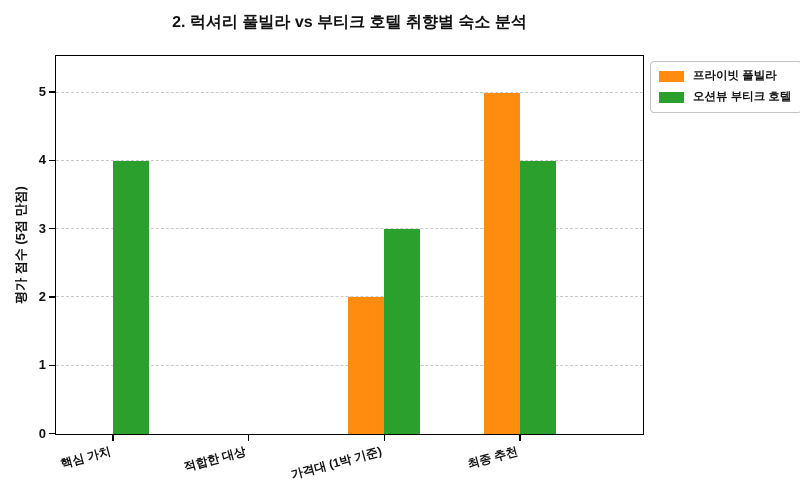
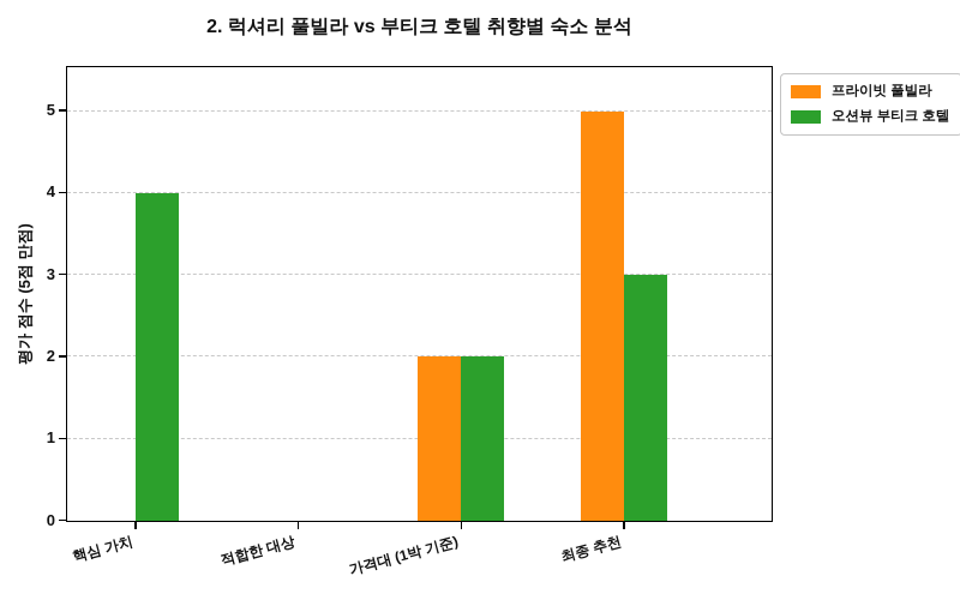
오션뷰 부티크 호텔/가격대 (1박 기준): 3 -> 2
오션뷰 부티크 호텔/최종 추천: 4 -> 3
